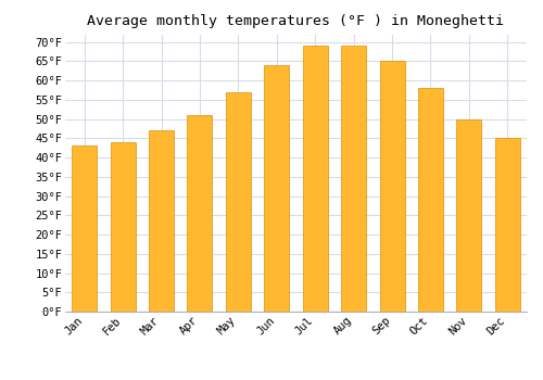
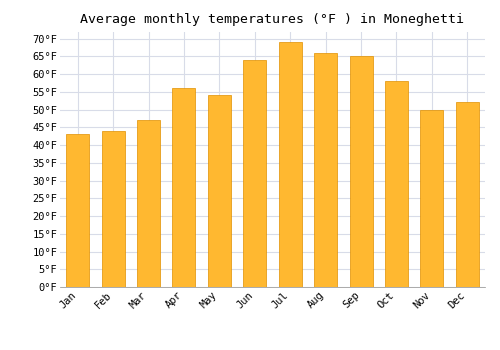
Apr: 51°F -> 56°F
May: 57°F -> 54°F
Aug: 69°F -> 66°F
Dec: 45°F -> 52°F
